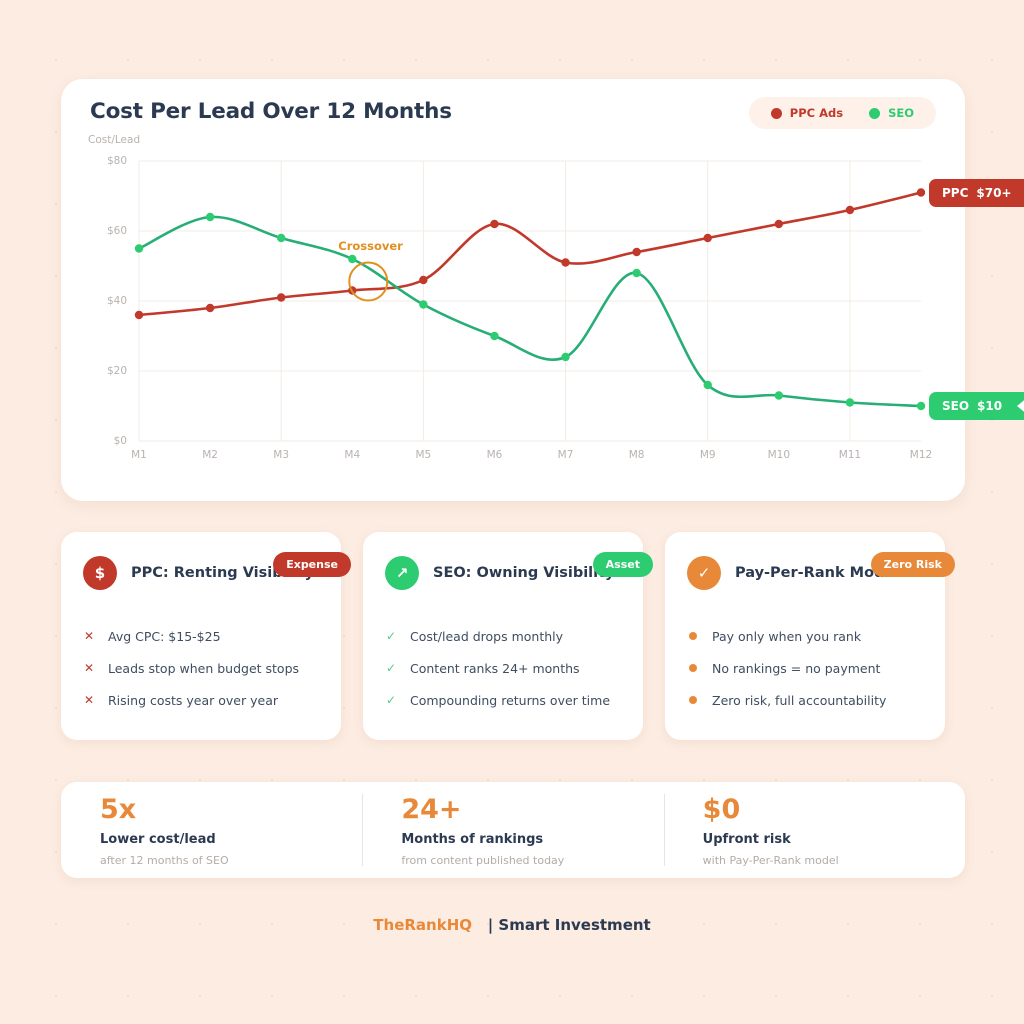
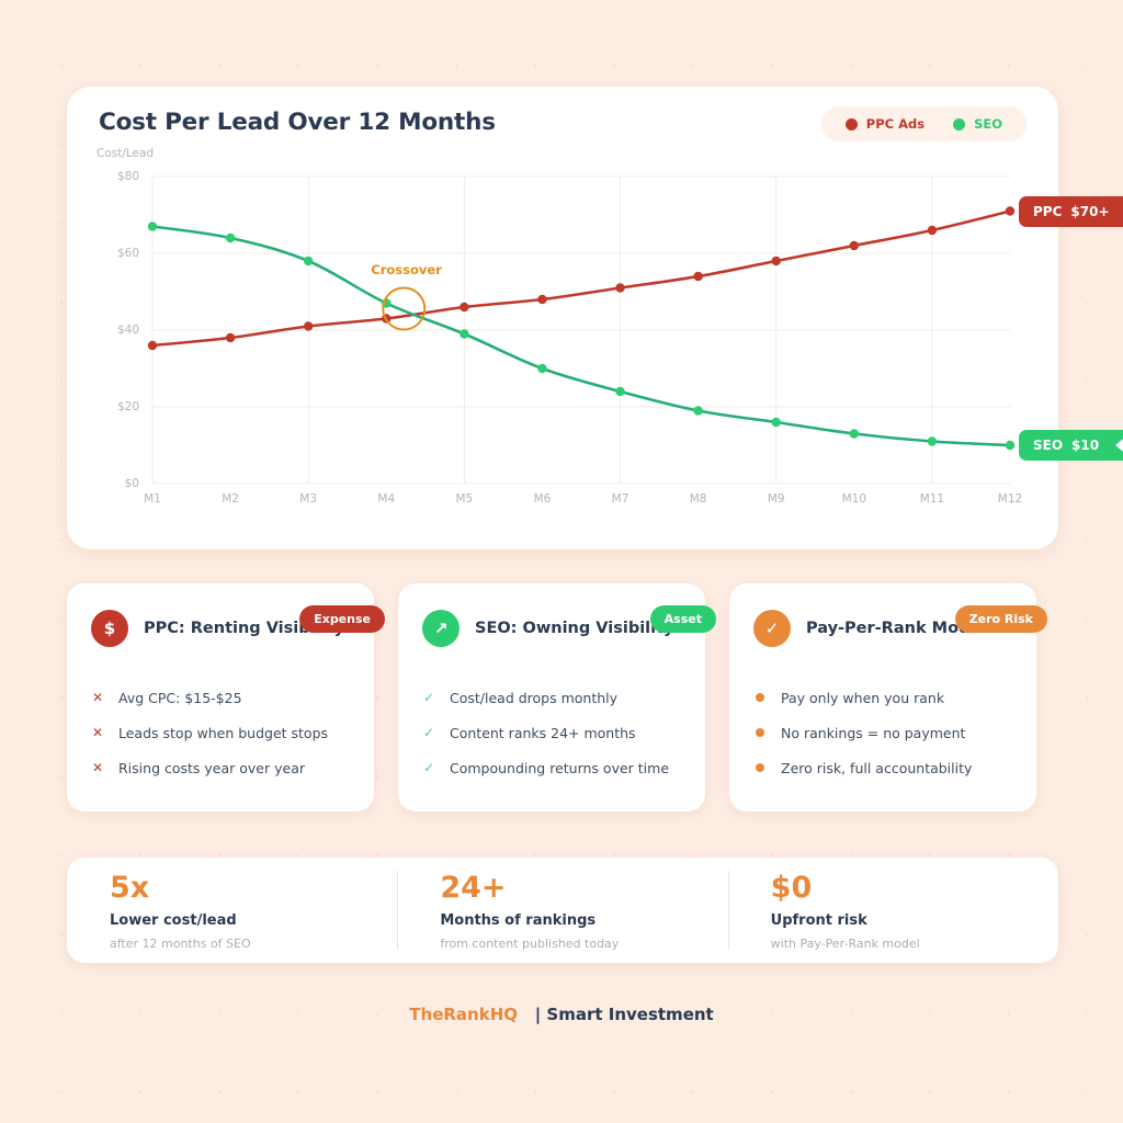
SEO/M1: $55 -> $67
SEO/M4: $52 -> $47
PPC Ads/M6: $62 -> $48
SEO/M8: $48 -> $19
